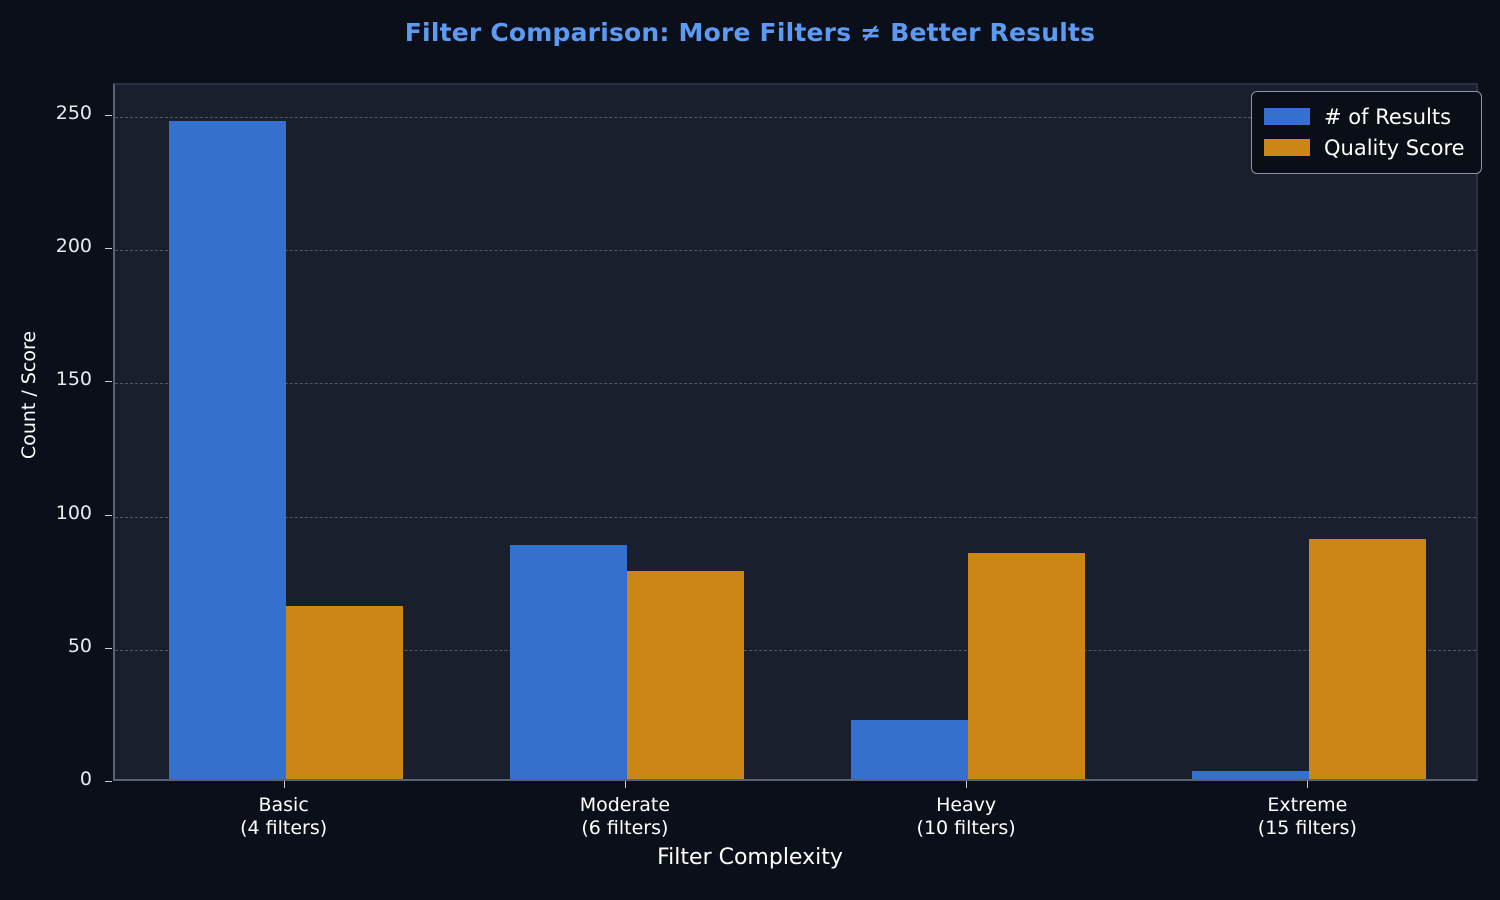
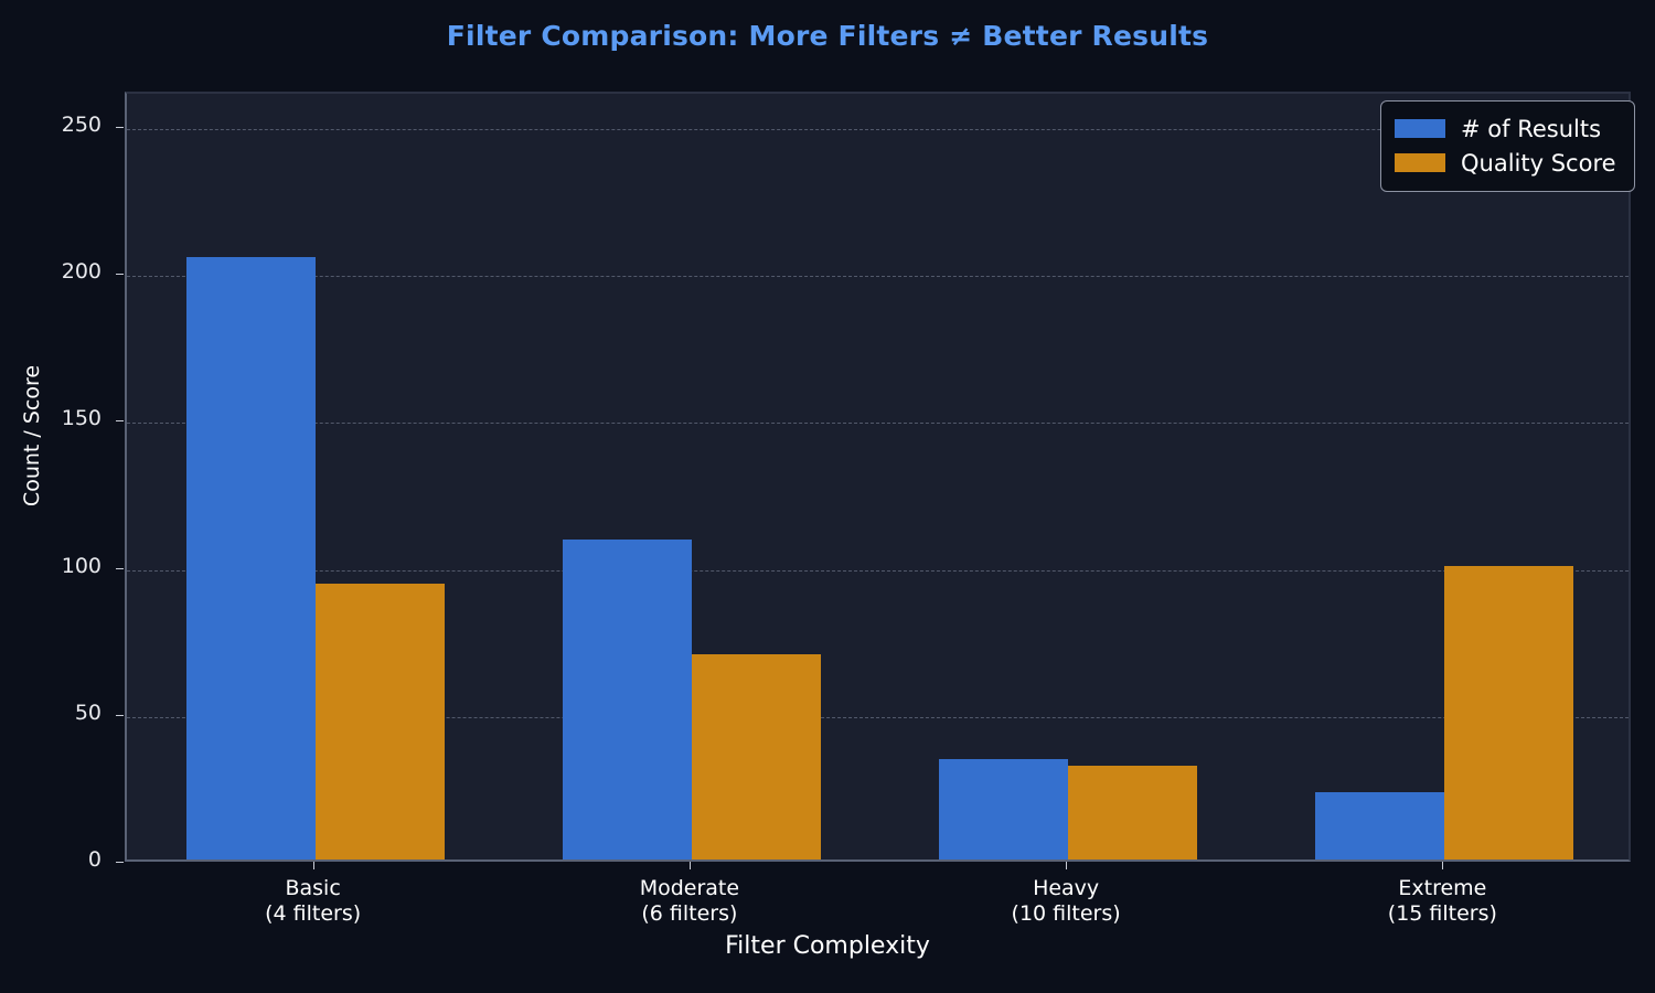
# of Results/Basic (4 filters): 247 -> 205
Quality Score/Basic (4 filters): 65 -> 94
# of Results/Moderate (6 filters): 88 -> 109
Quality Score/Moderate (6 filters): 78 -> 70
# of Results/Heavy (10 filters): 22 -> 34
Quality Score/Heavy (10 filters): 85 -> 32
# of Results/Extreme (15 filters): 3 -> 23
Quality Score/Extreme (15 filters): 90 -> 100
